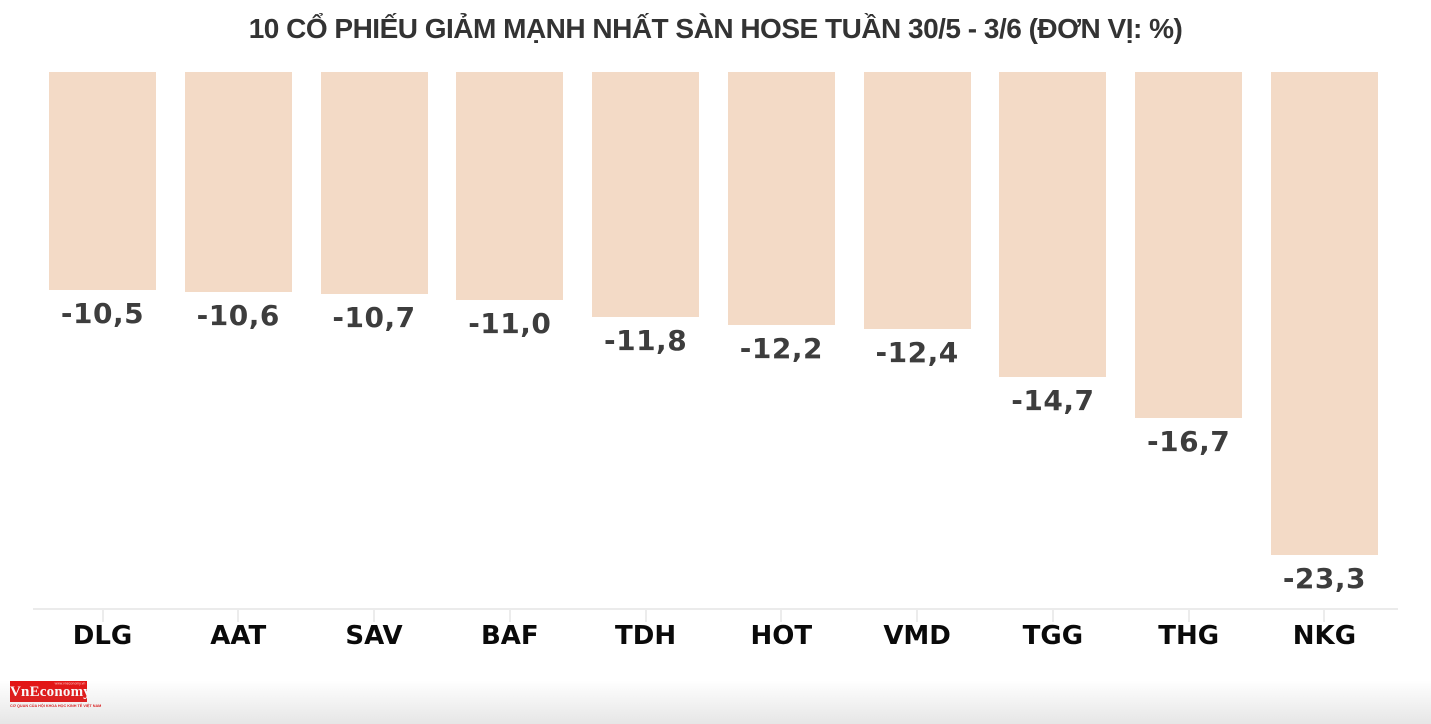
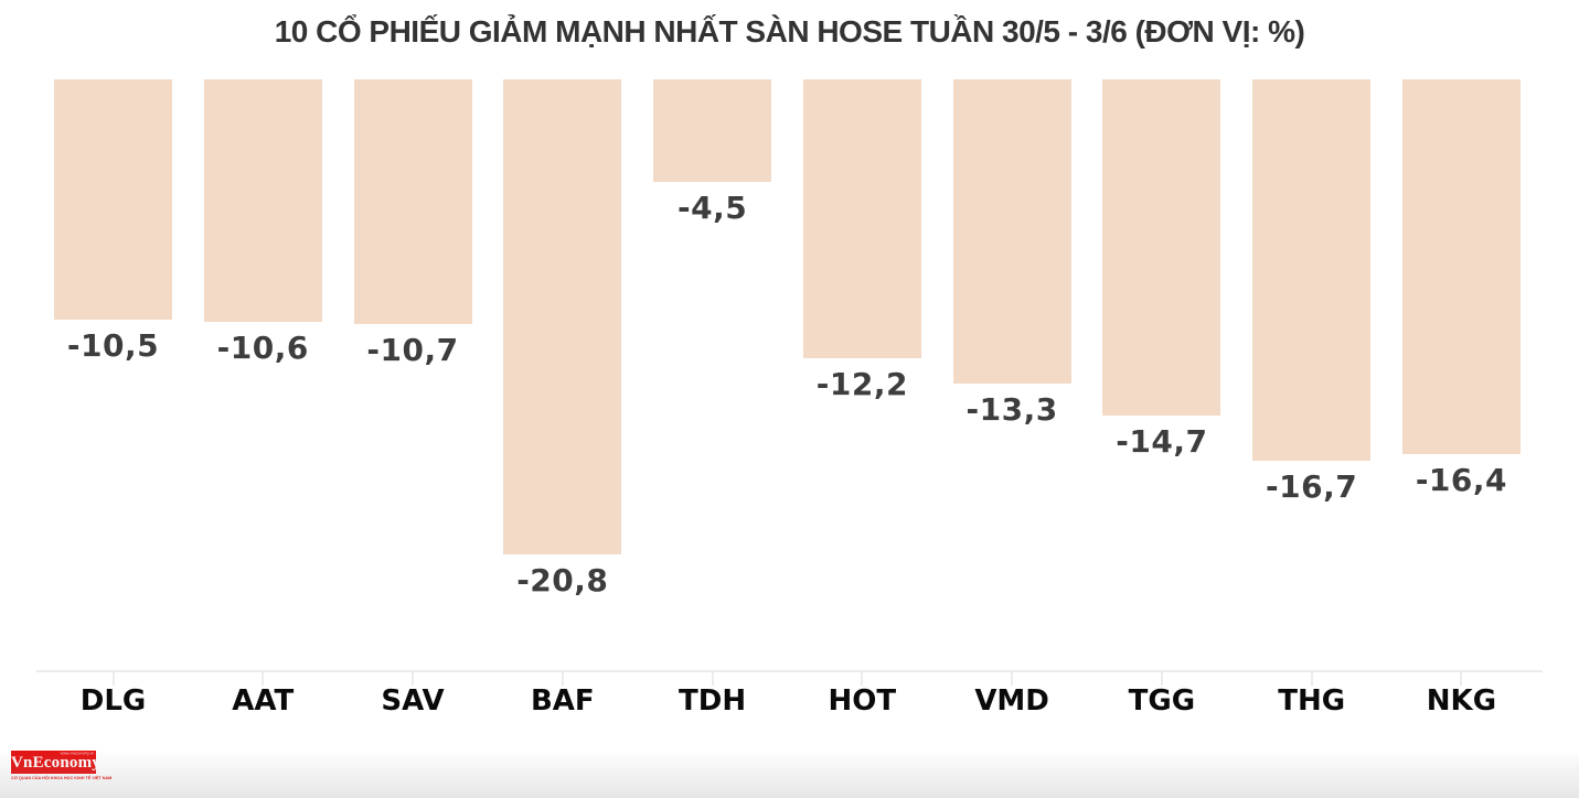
BAF: -11,0 -> -20,8
TDH: -11,8 -> -4,5
VMD: -12,4 -> -13,3
NKG: -23,3 -> -16,4
